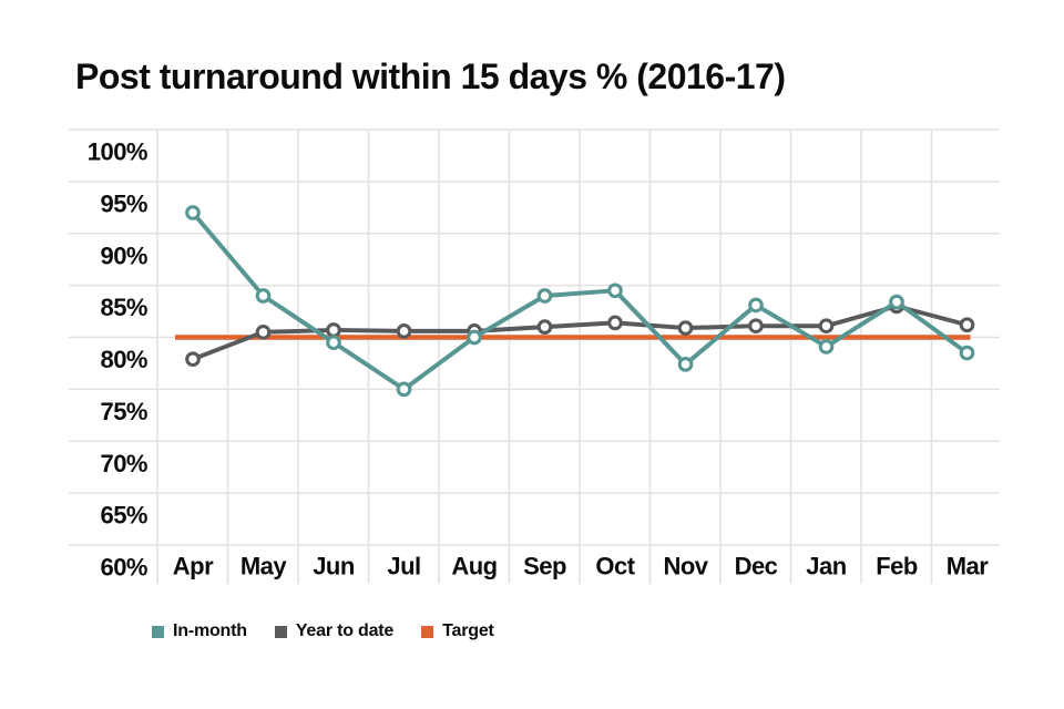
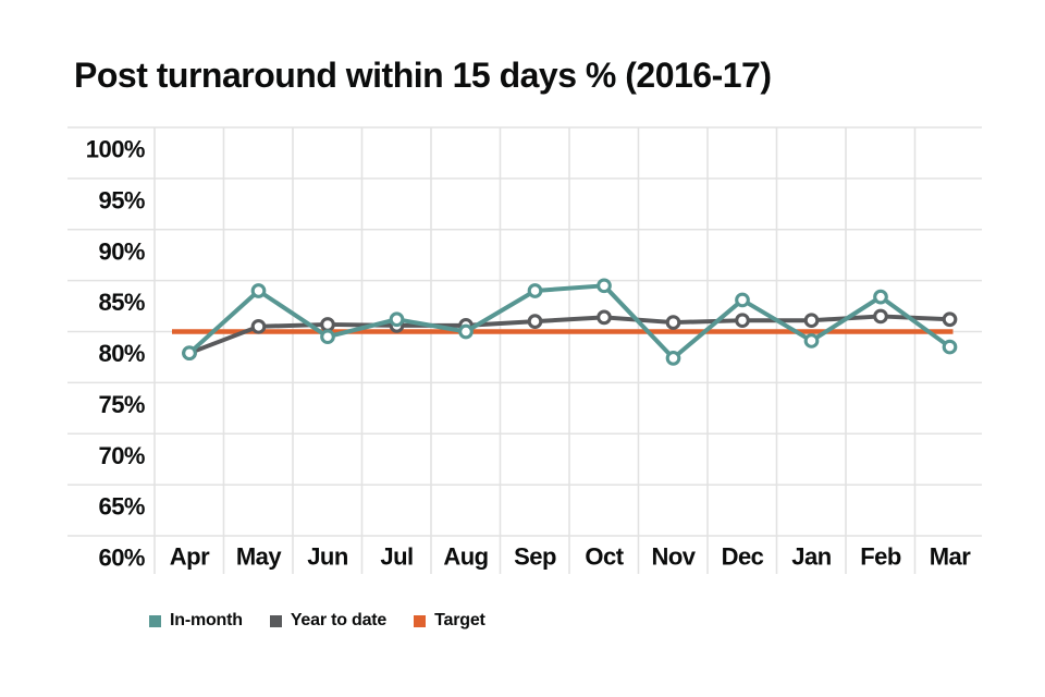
In-month/Apr: 92% -> 78%
In-month/Jul: 75% -> 81%
Year to date/Feb: 83% -> 82%
